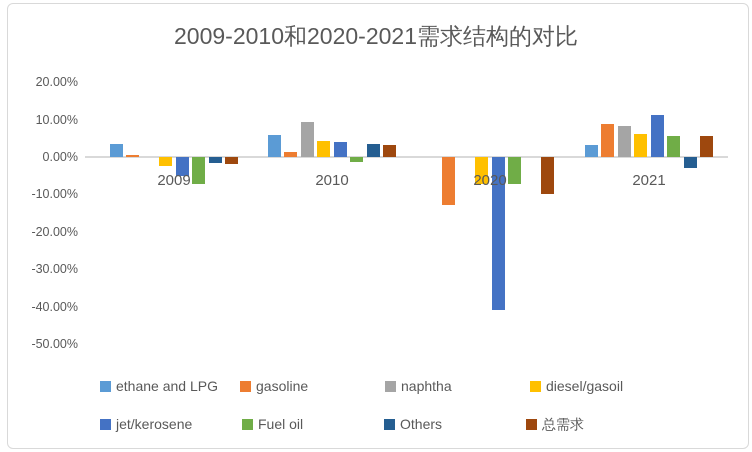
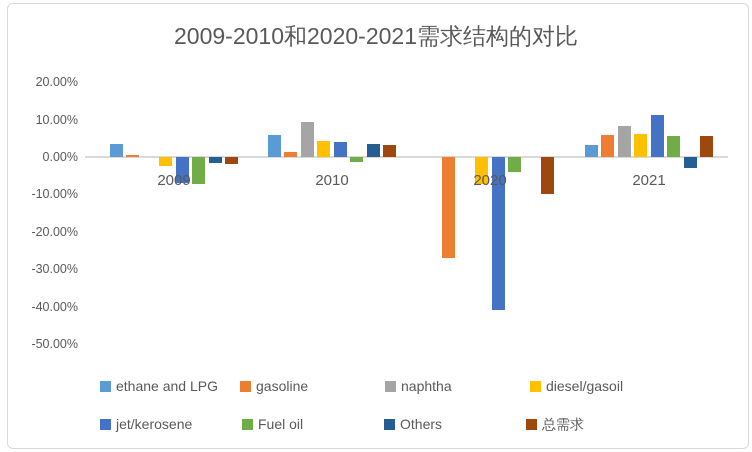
jet/kerosene/2009: -5% -> -7%
gasoline/2020: -13% -> -27%
Fuel oil/2020: -7% -> -4%
gasoline/2021: 9% -> 6%
